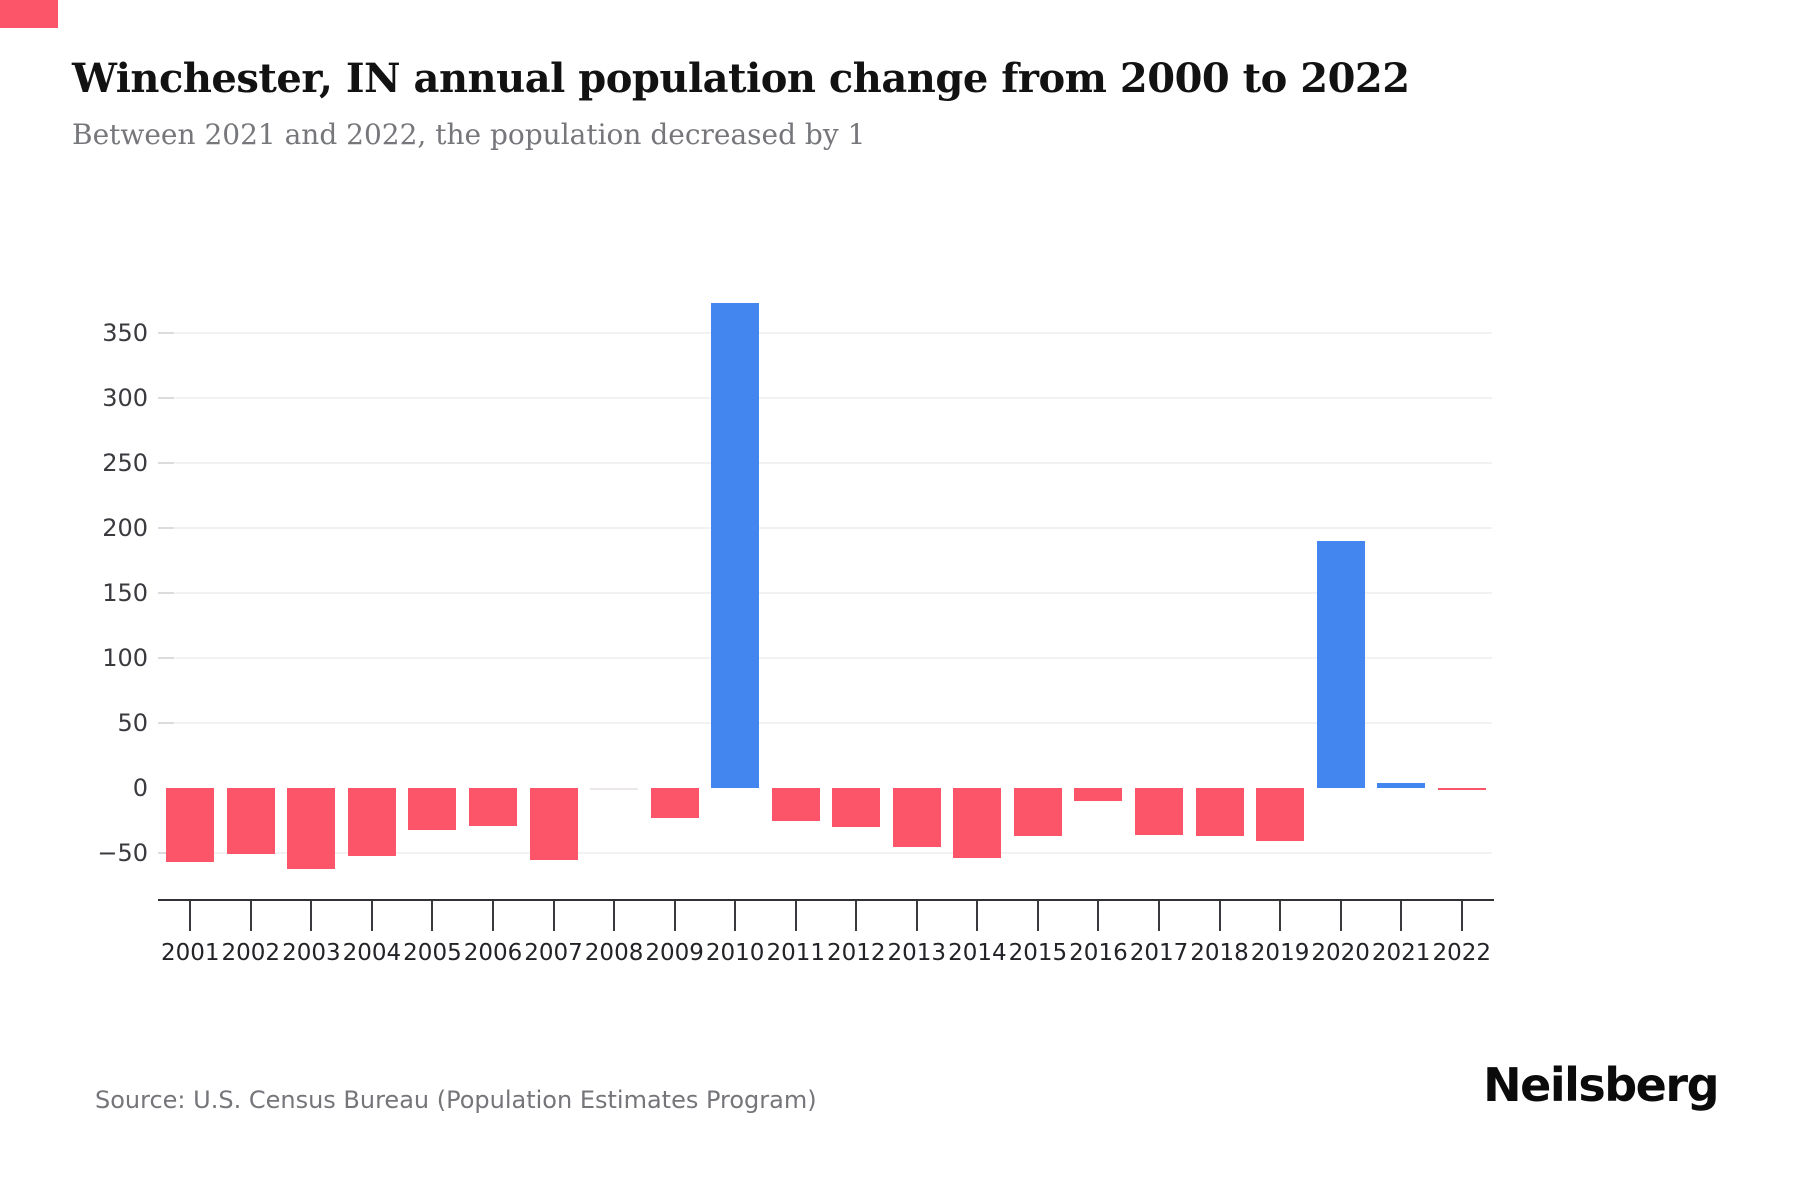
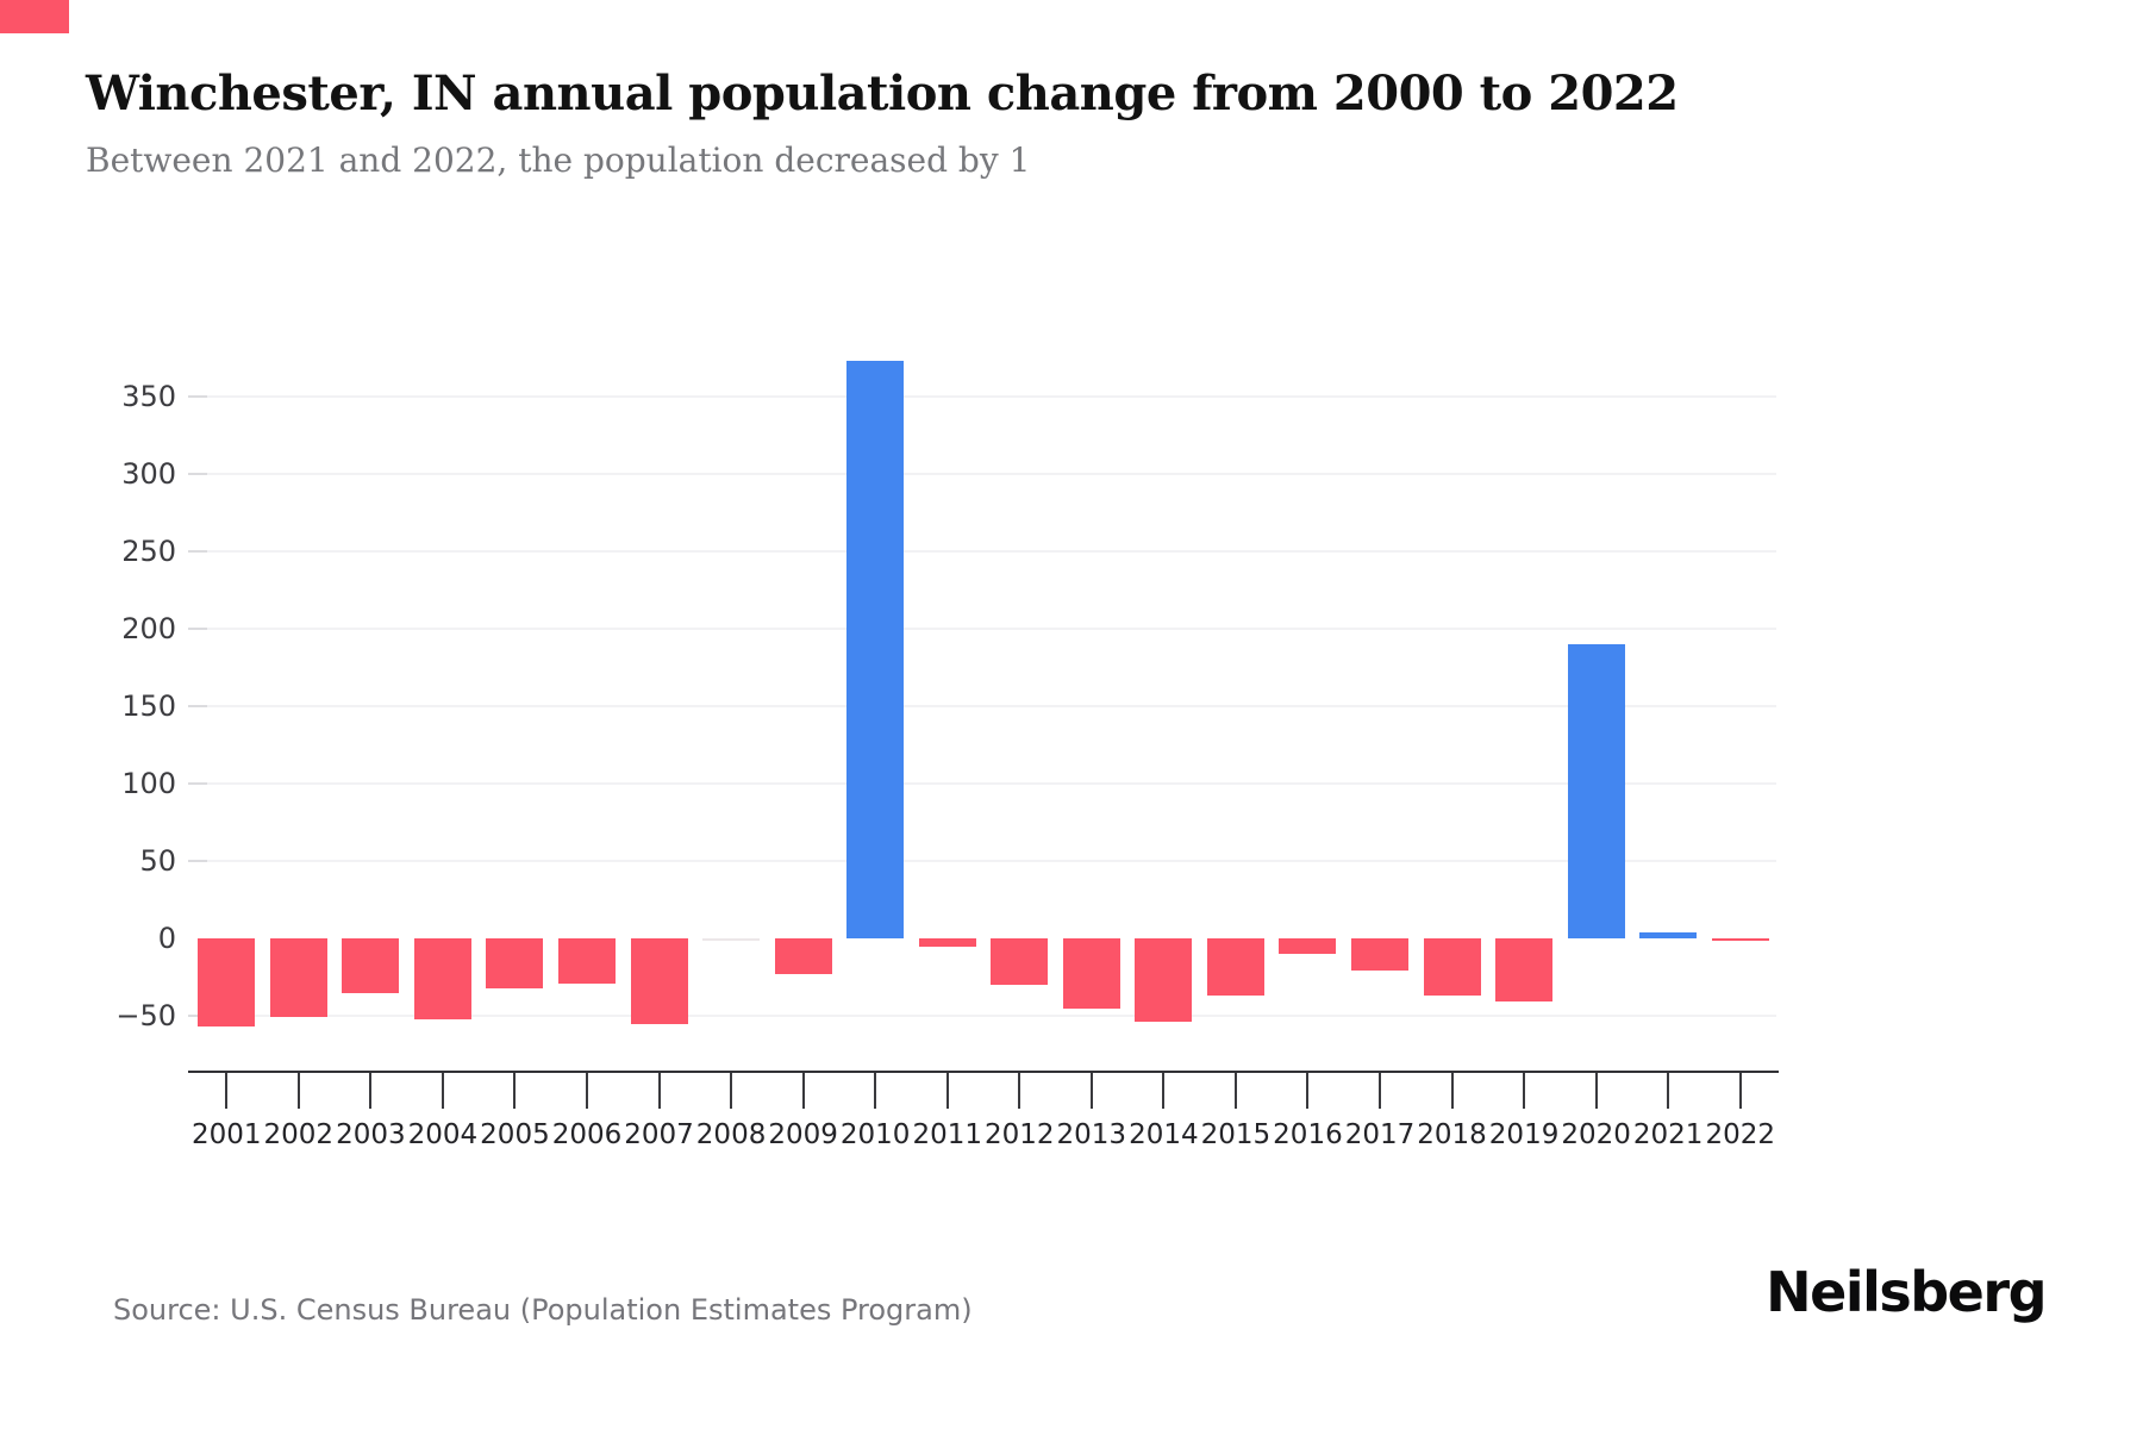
2003: -62 -> -35
2011: -25 -> -5
2017: -36 -> -21
